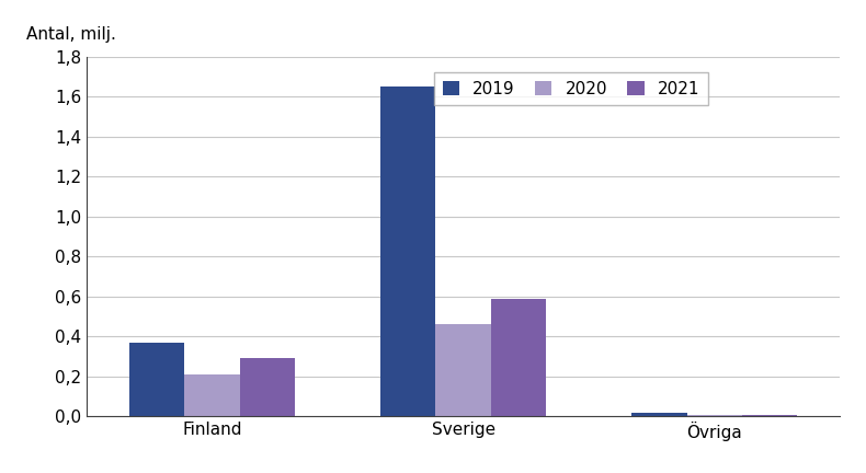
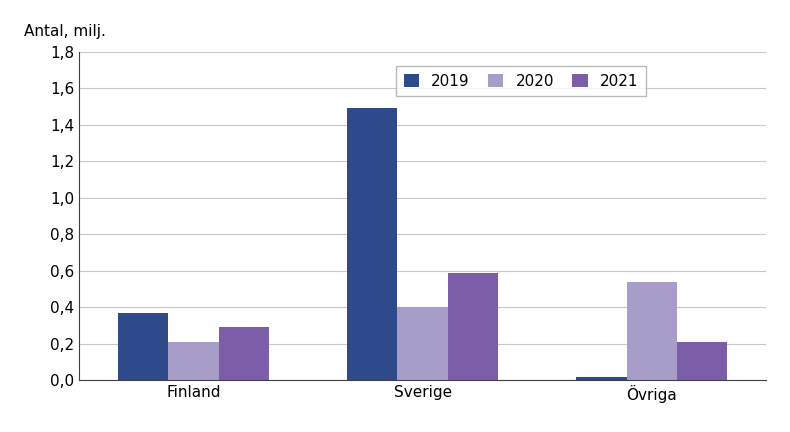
2019/Sverige: 1,65 -> 1,49
2020/Sverige: 0,46 -> 0,40
2020/Övriga: 0,01 -> 0,54
2021/Övriga: 0,01 -> 0,21
